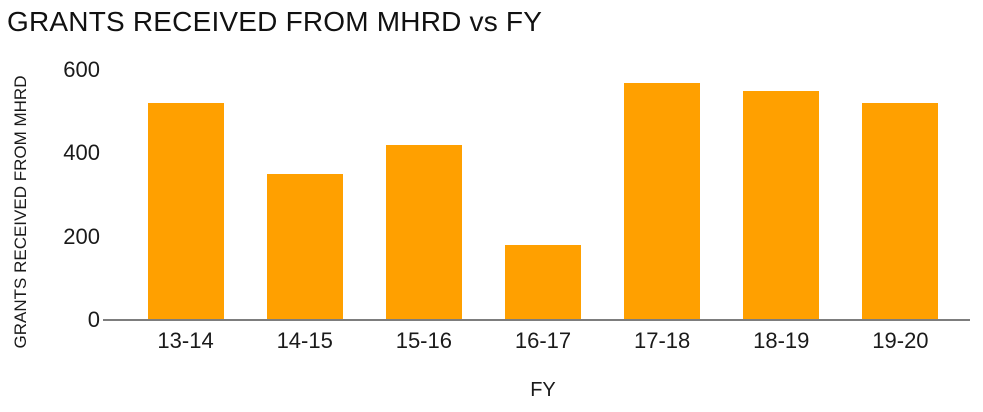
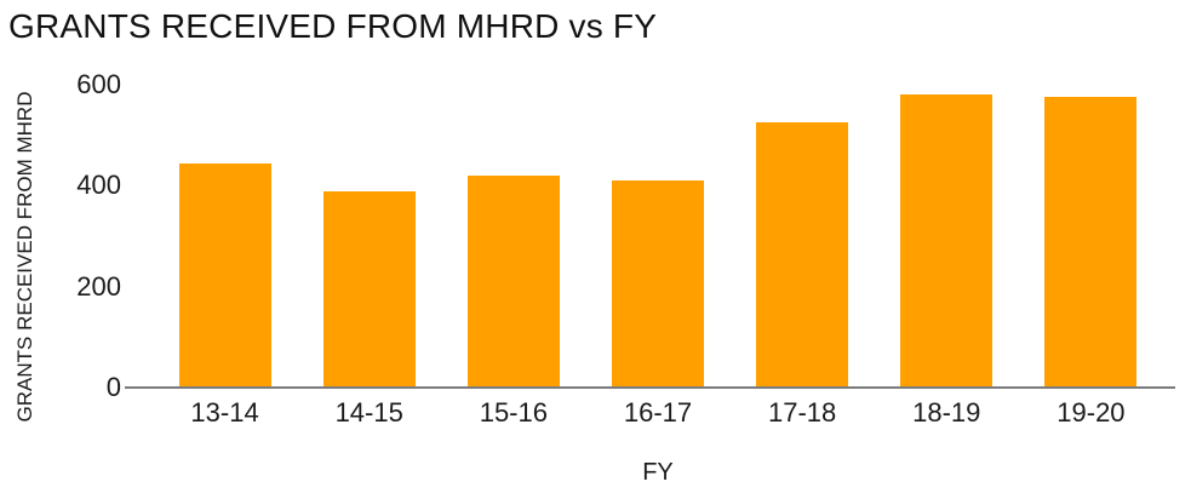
13-14: 520 -> 440
14-15: 350 -> 390
16-17: 180 -> 410
17-18: 570 -> 520
18-19: 550 -> 580
19-20: 520 -> 580
